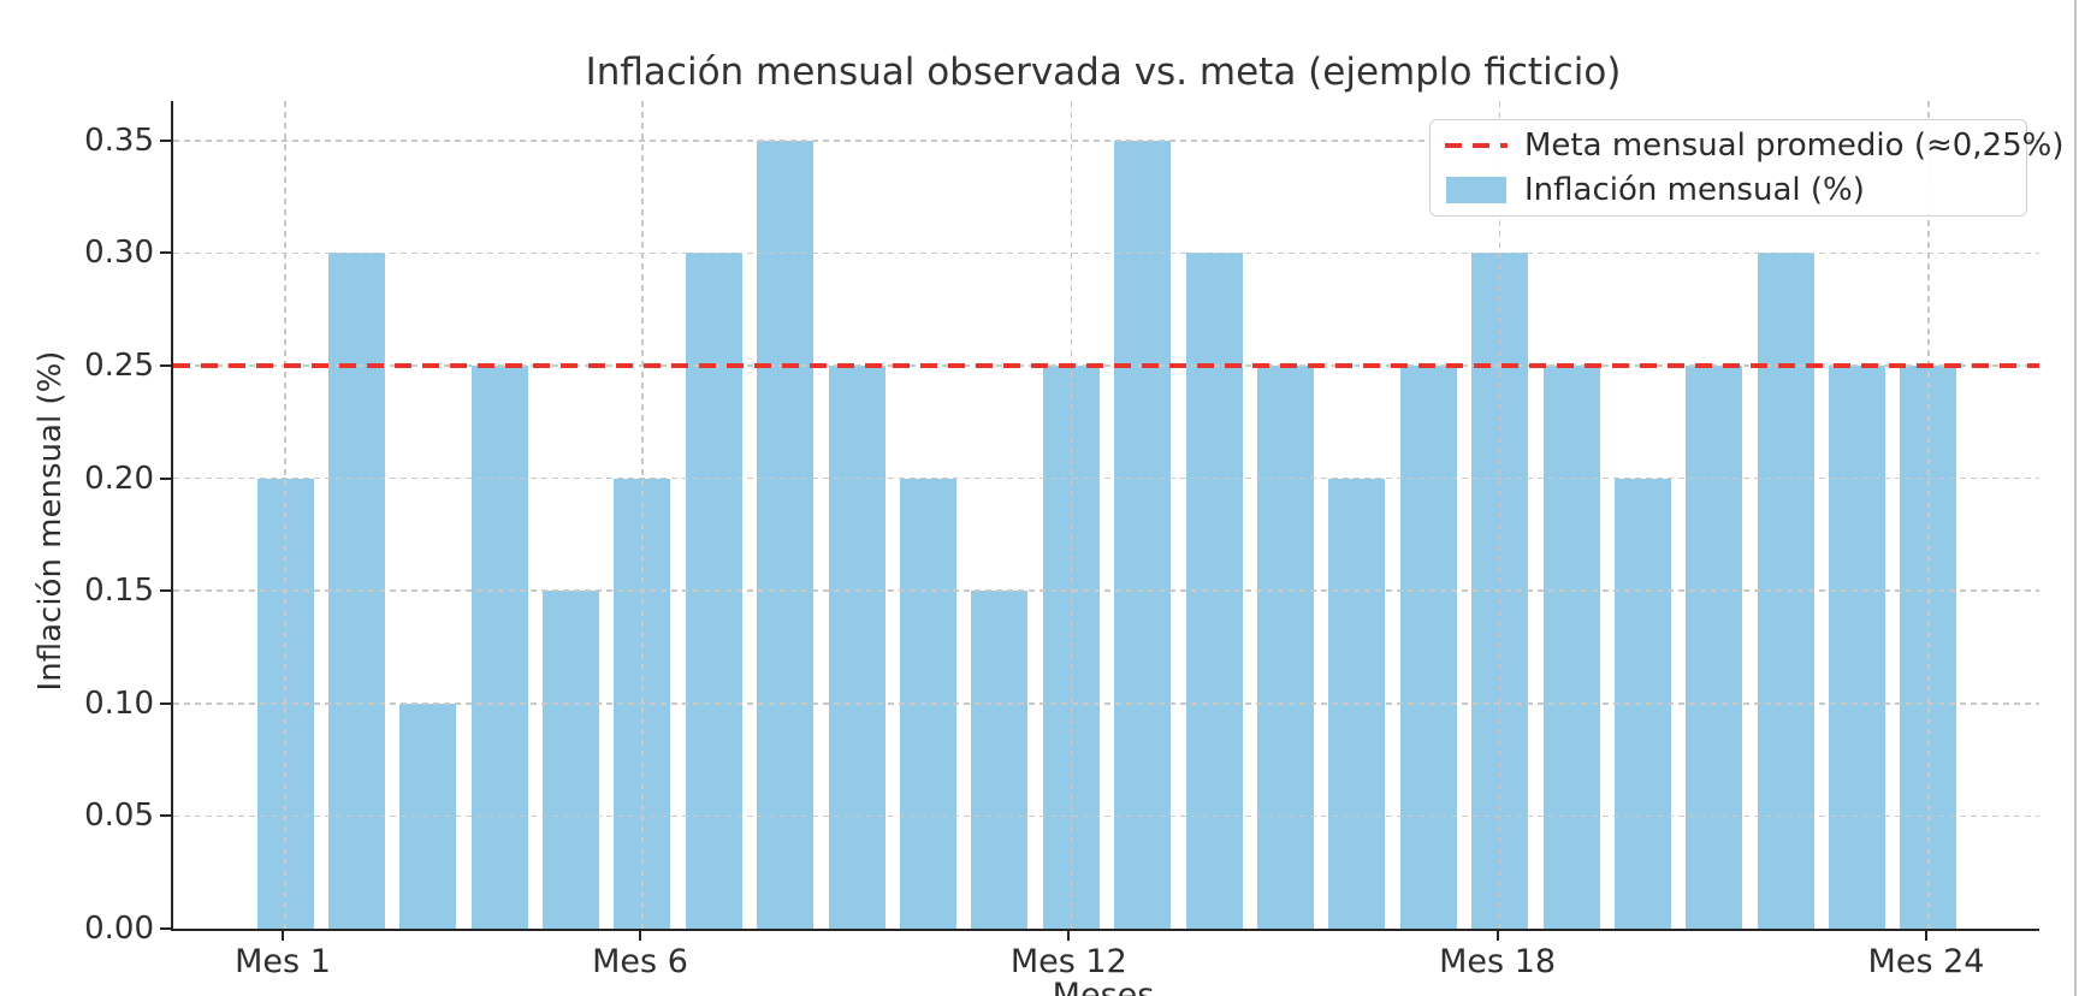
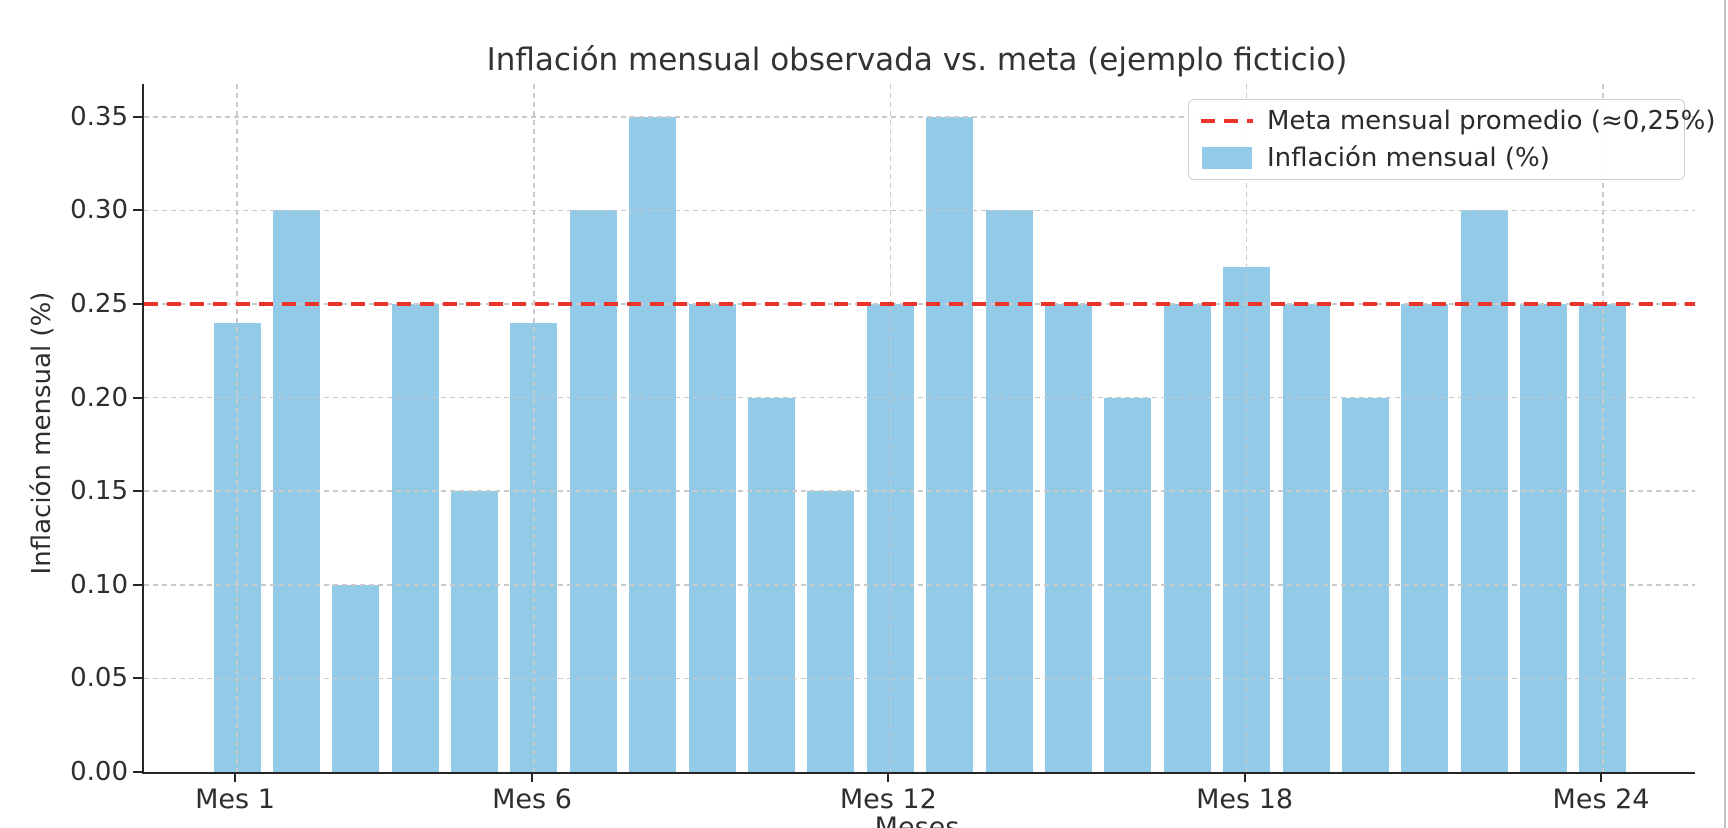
Mes 1: 0.20 -> 0.24
Mes 6: 0.20 -> 0.24
Mes 18: 0.30 -> 0.27
